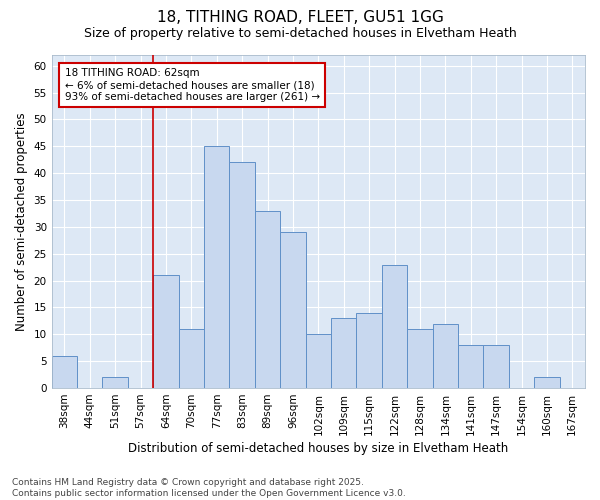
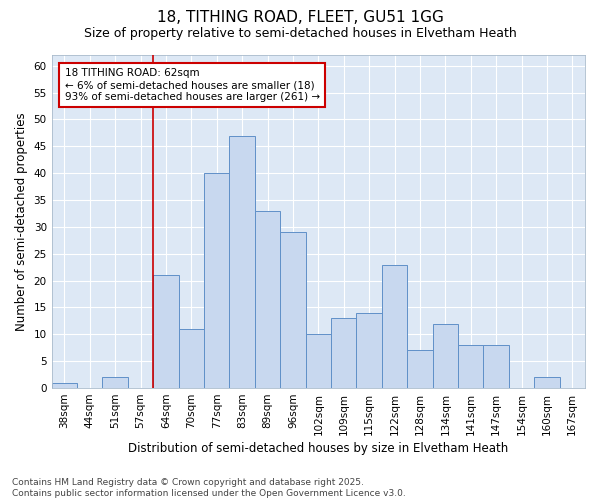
38sqm: 6 -> 1
77sqm: 45 -> 40
83sqm: 42 -> 47
128sqm: 11 -> 7
